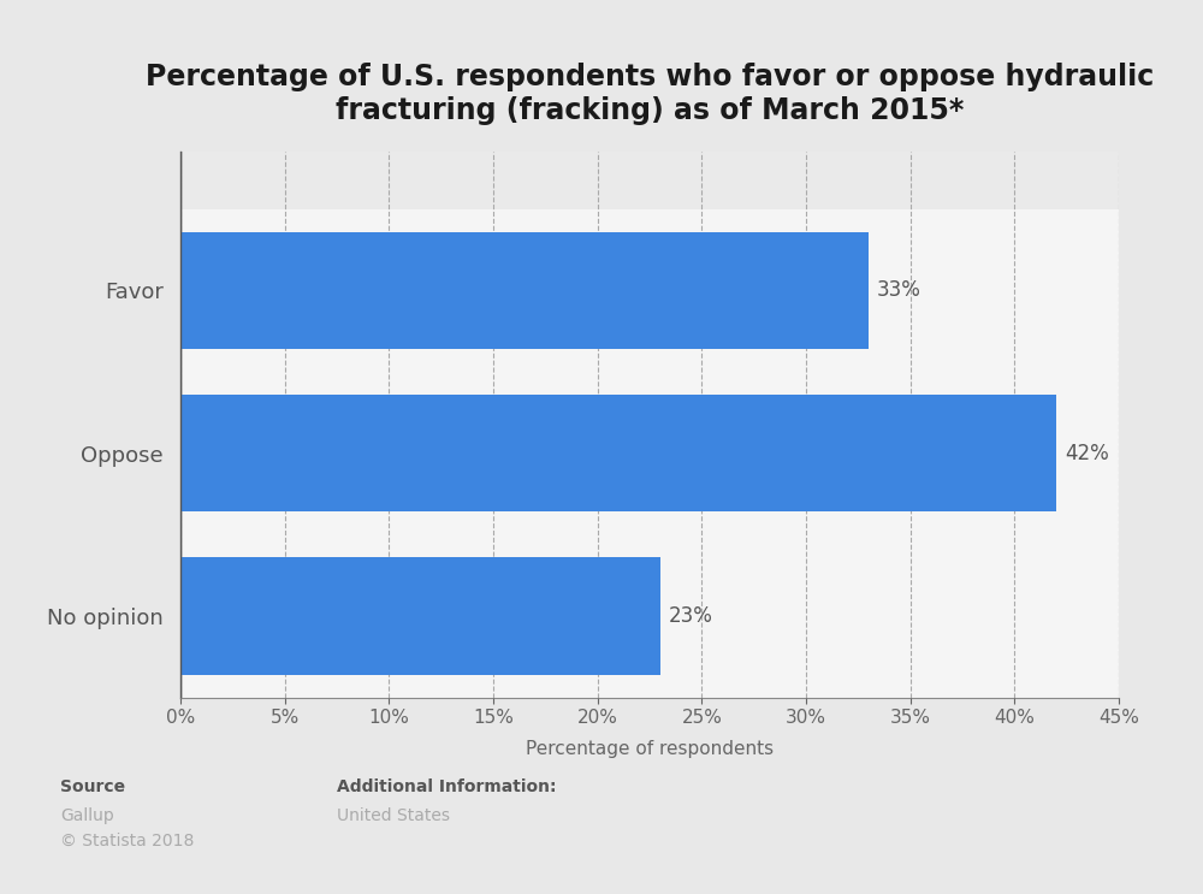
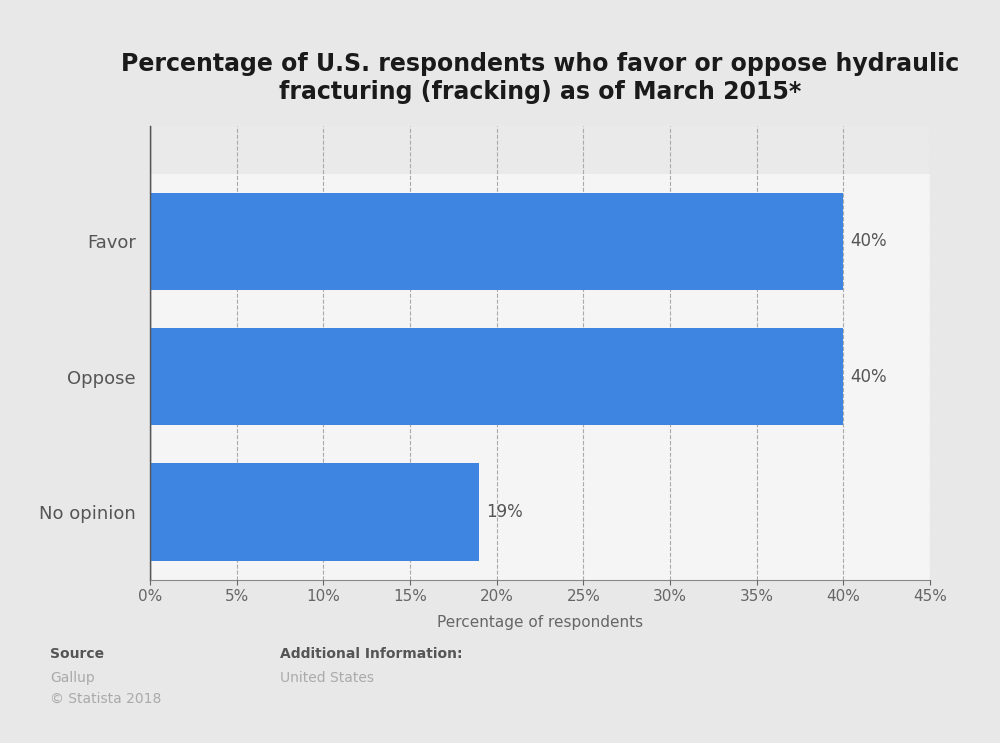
Favor: 33% -> 40%
Oppose: 42% -> 40%
No opinion: 23% -> 19%
